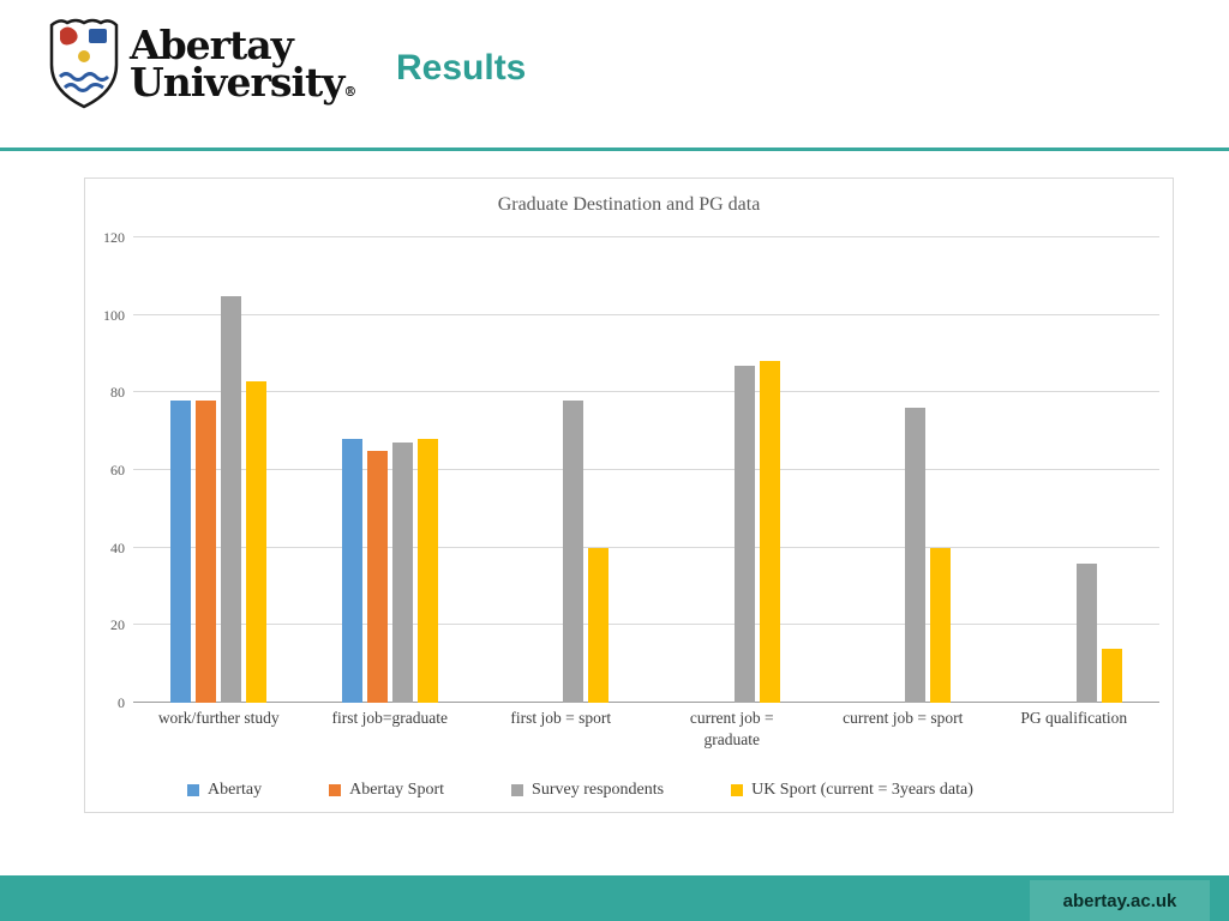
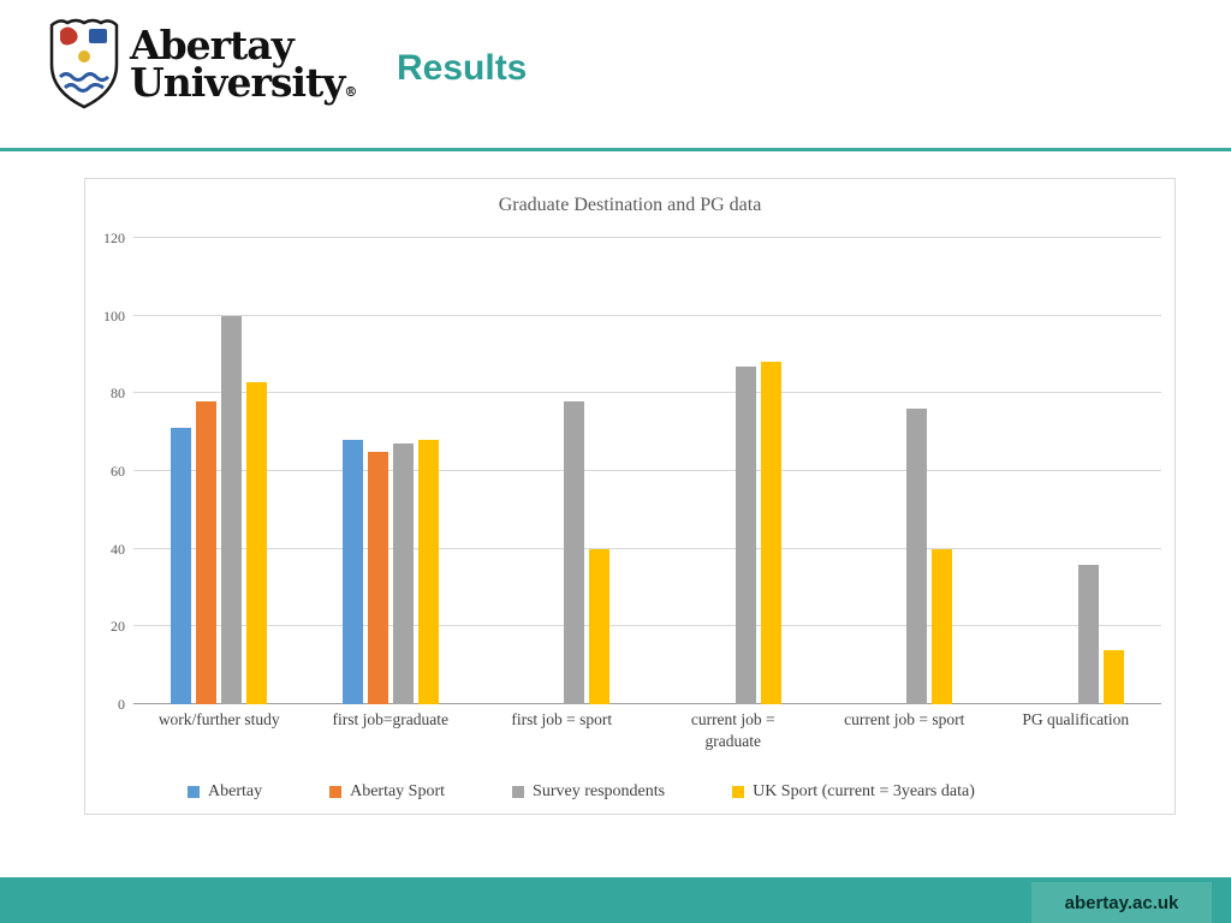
Abertay/work/further study: 78 -> 71
Survey respondents/work/further study: 105 -> 100
